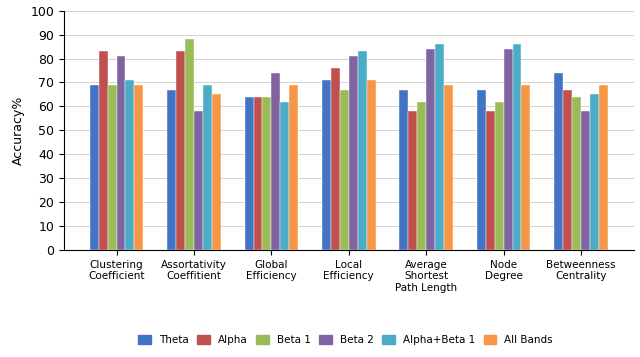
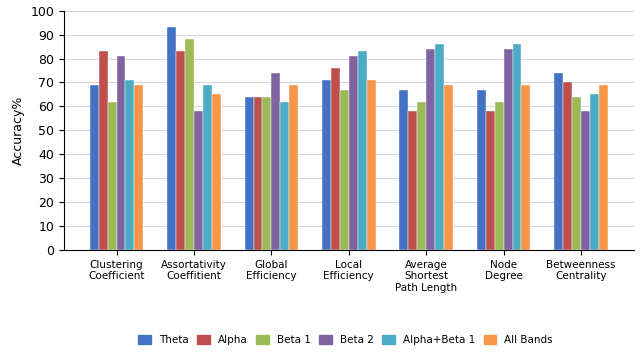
Beta 1/Clustering Coefficient: 69 -> 62
Theta/Assortativity Coeffitient: 67 -> 93
Alpha/Betweenness Centrality: 67 -> 70
